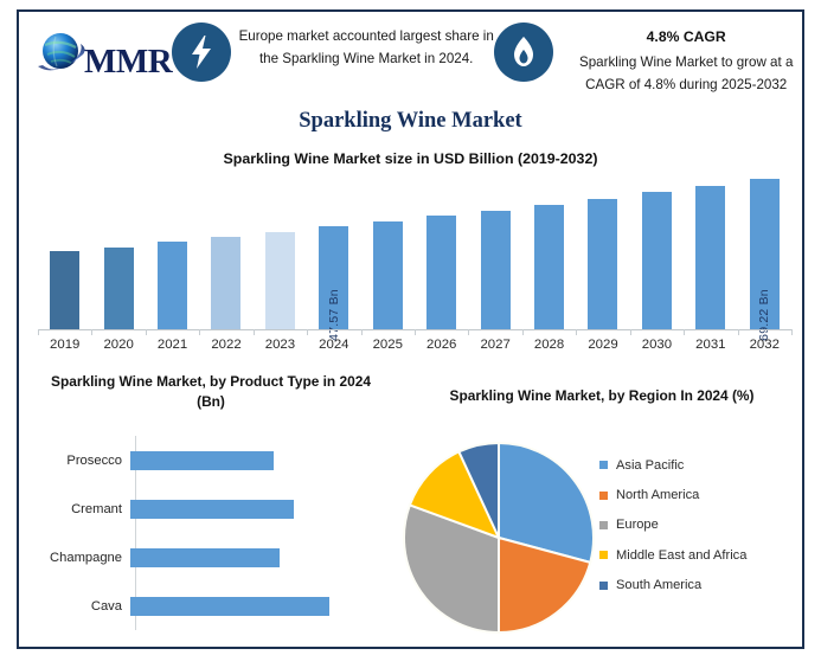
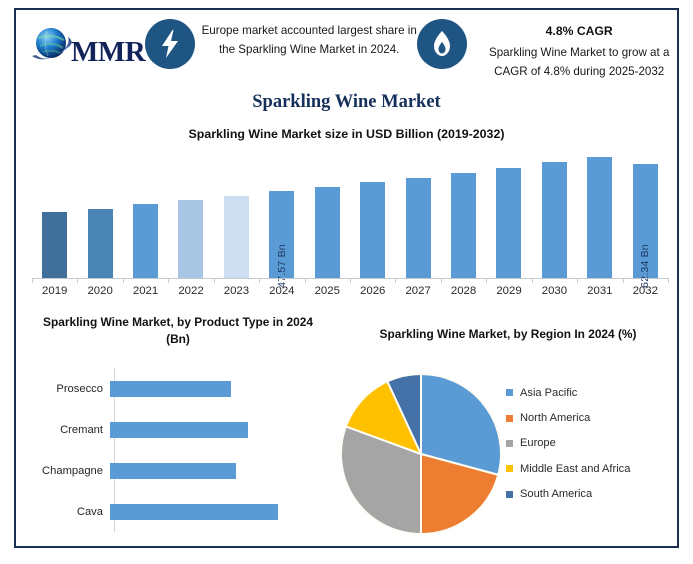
Sparkling Wine Market size in USD Billion (2019-2032)/2032: 69.22 -> 62.34
